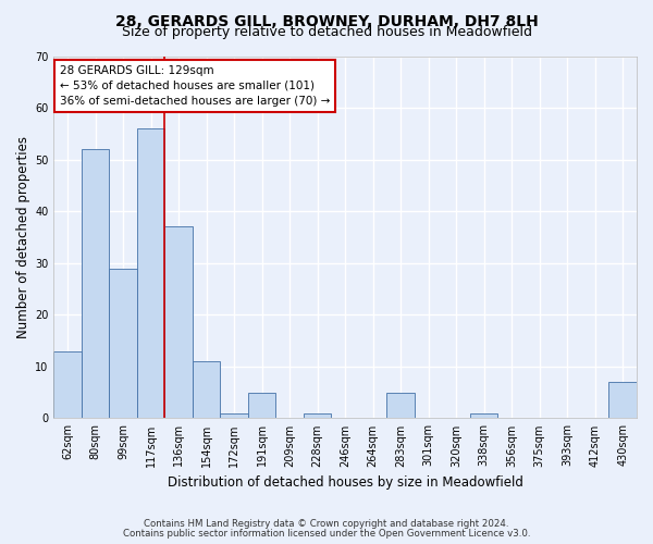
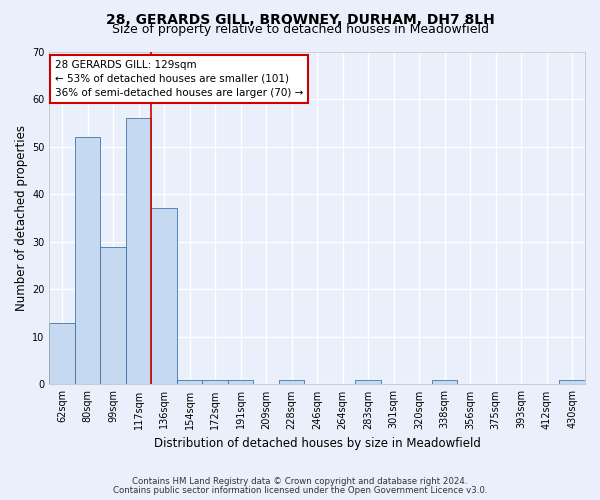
154sqm: 11 -> 1
191sqm: 5 -> 1
283sqm: 5 -> 1
430sqm: 7 -> 1
